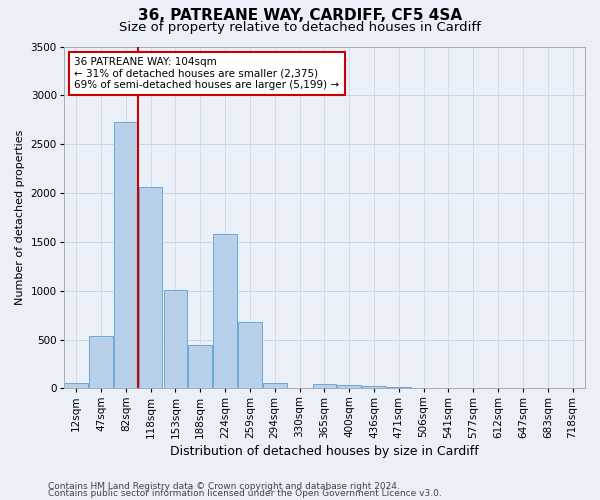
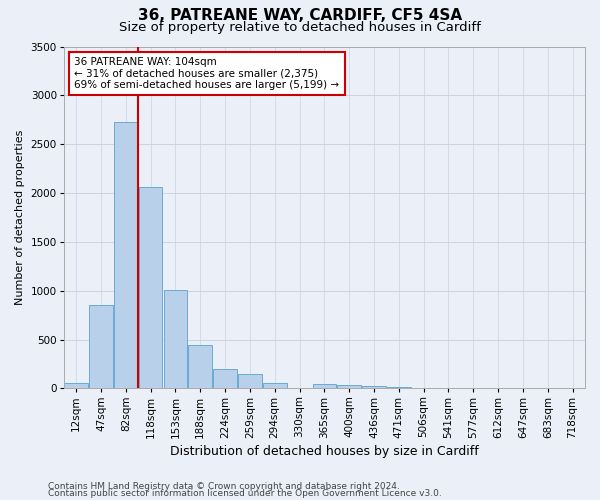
47sqm: 540 -> 850
224sqm: 1580 -> 200
259sqm: 680 -> 140
